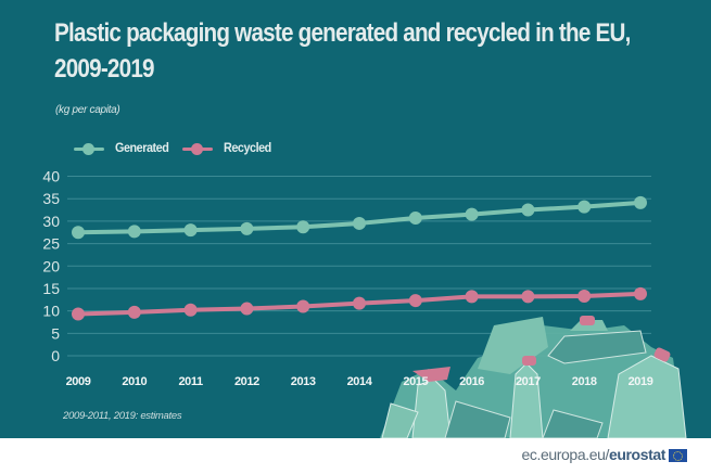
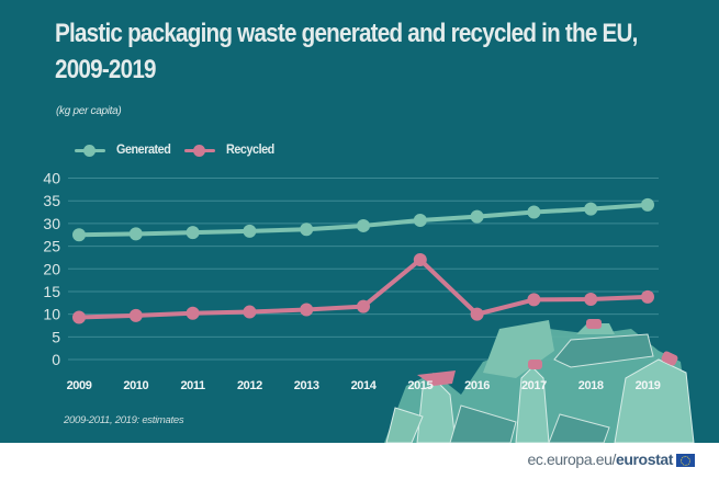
Recycled/2015: 12 -> 22
Recycled/2016: 13 -> 10
